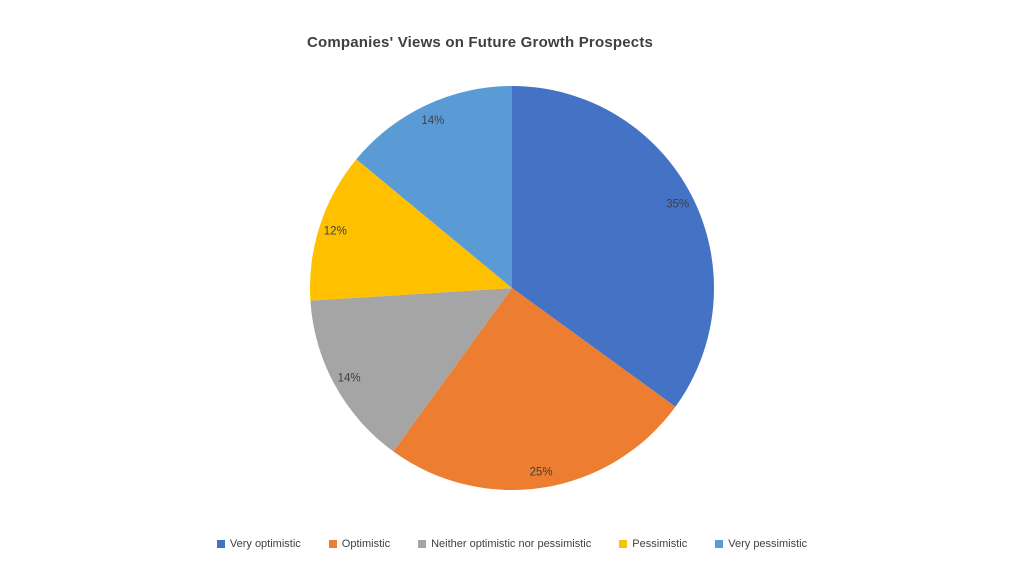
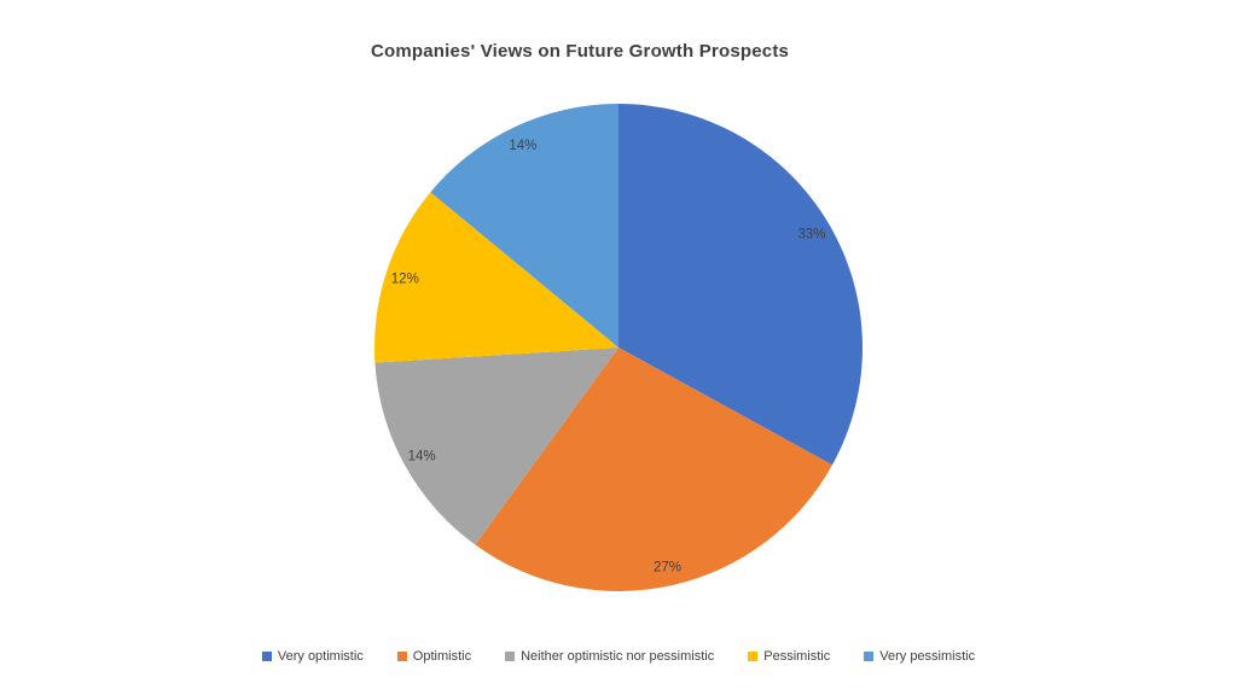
Very optimistic: 35% -> 33%
Optimistic: 25% -> 27%
